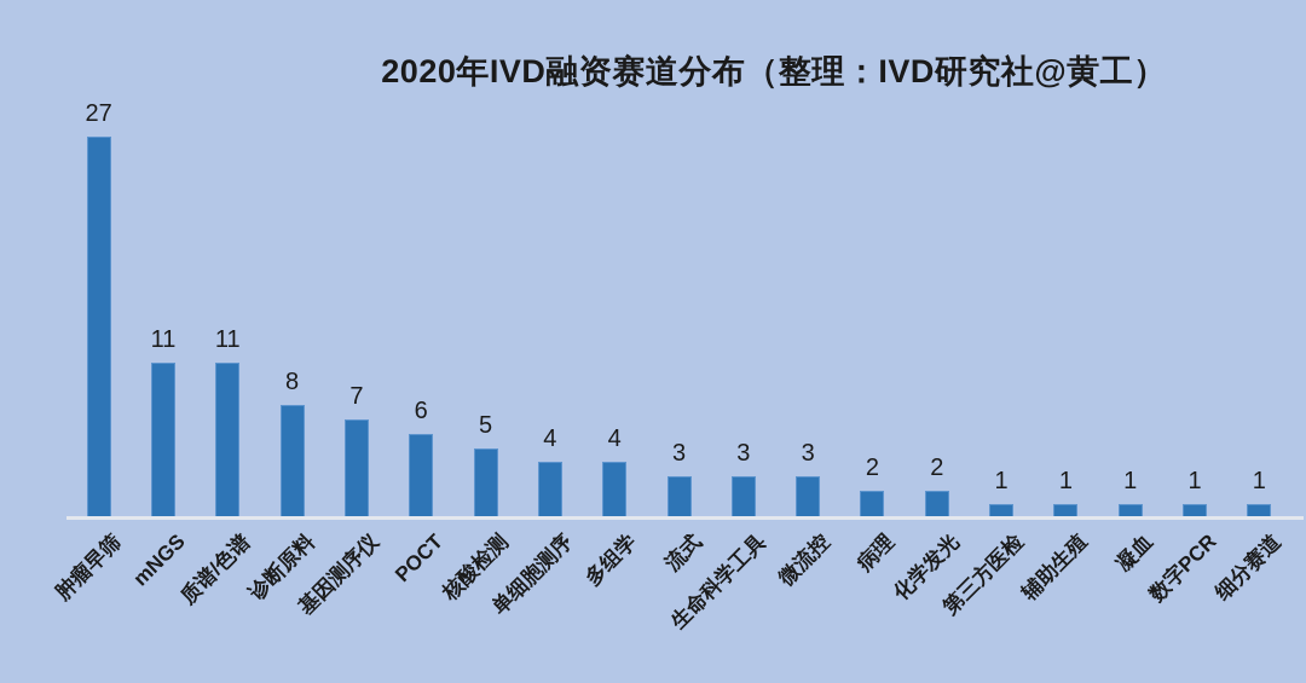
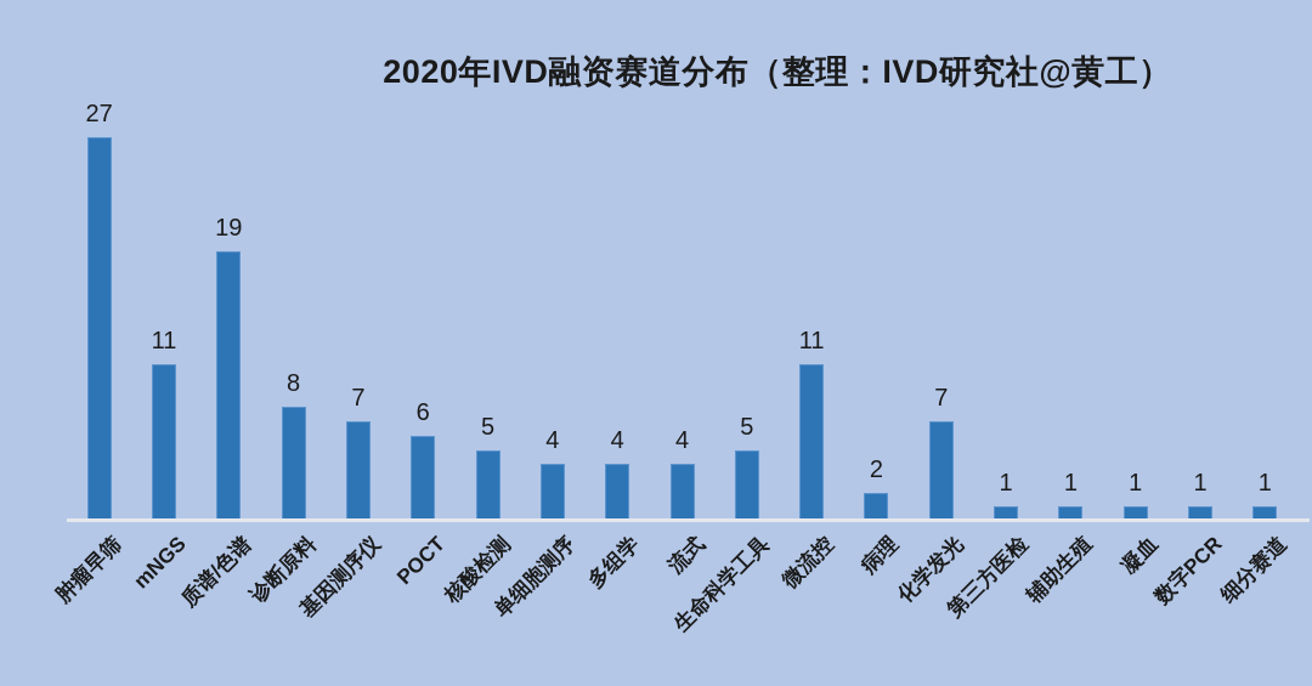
质谱/色谱: 11 -> 19
流式: 3 -> 4
生命科学工具: 3 -> 5
微流控: 3 -> 11
化学发光: 2 -> 7
